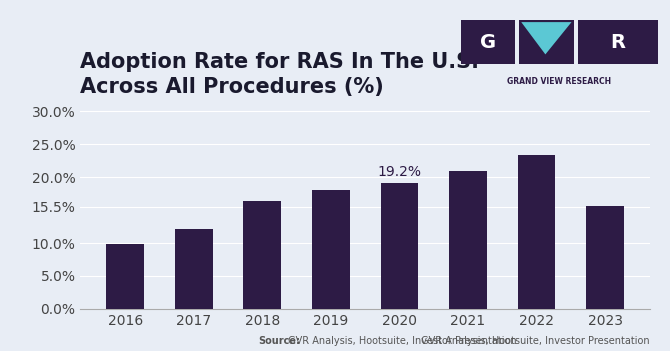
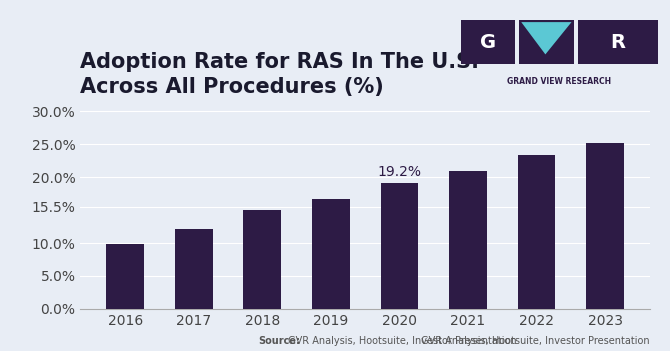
2018: 16.4% -> 15.0%
2019: 18.0% -> 16.7%
2023: 15.6% -> 25.2%
